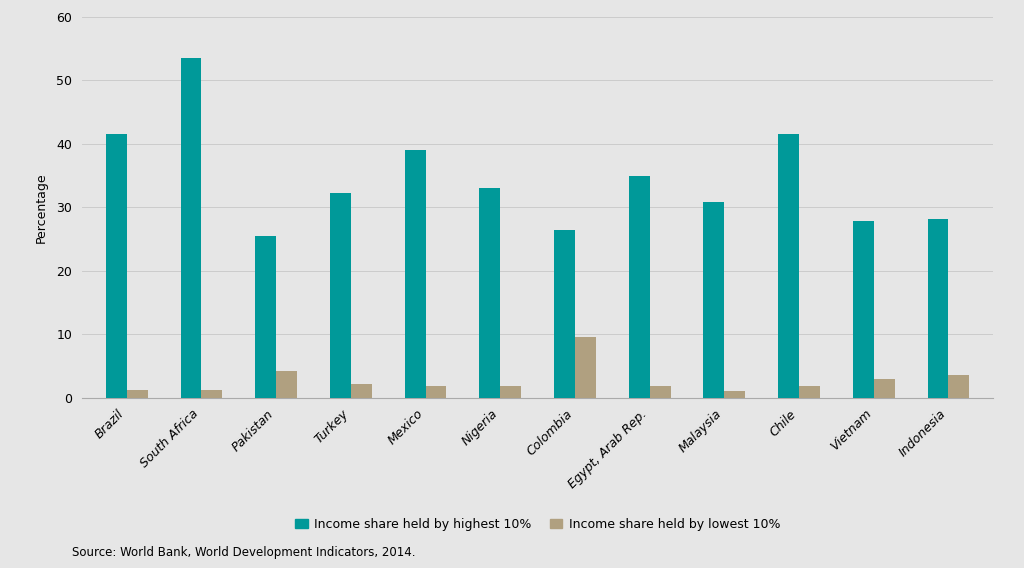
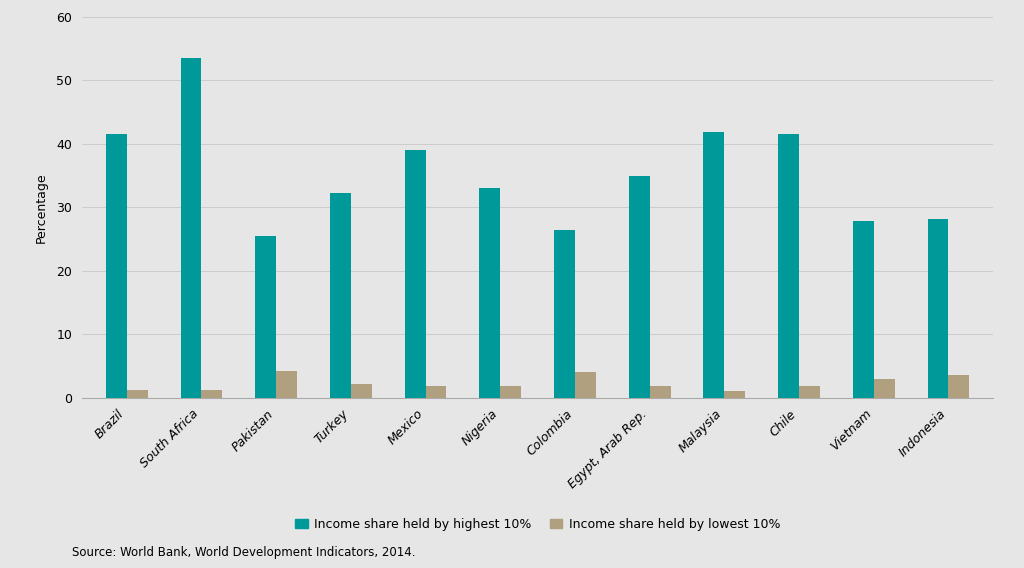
Income share held by lowest 10%/Colombia: 9.6 -> 4.0
Income share held by highest 10%/Malaysia: 30.8 -> 41.8
